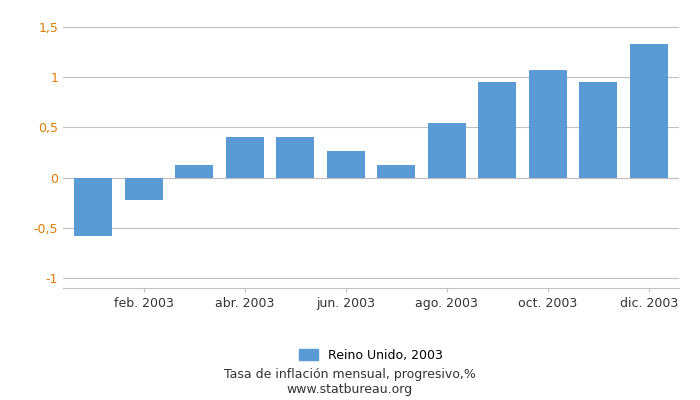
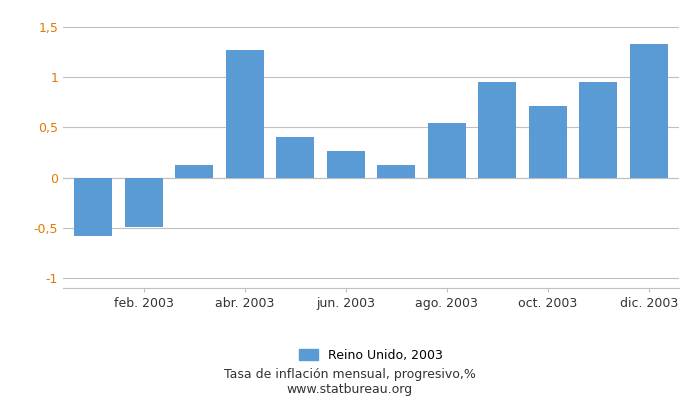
feb. 2003: -0,22 -> -0,49
abr. 2003: 0,40 -> 1,27
oct. 2003: 1,07 -> 0,71
